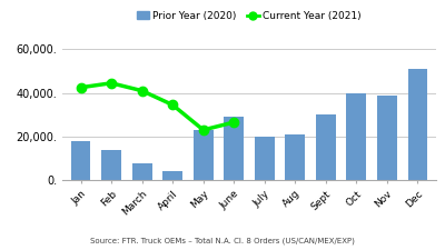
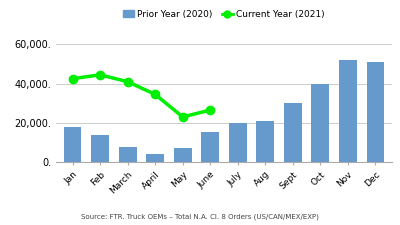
Prior Year (2020)/May: 23,000. -> 7,000.
Prior Year (2020)/June: 29,000. -> 16,000.
Prior Year (2020)/Nov: 39,000. -> 52,000.
